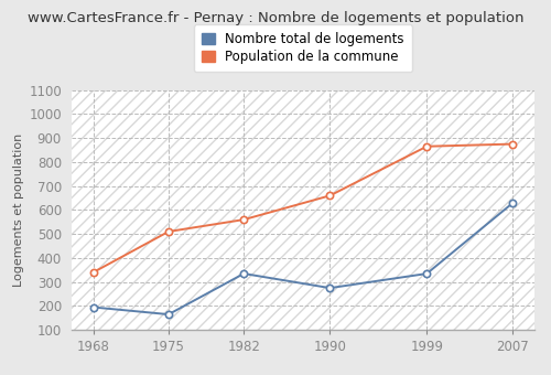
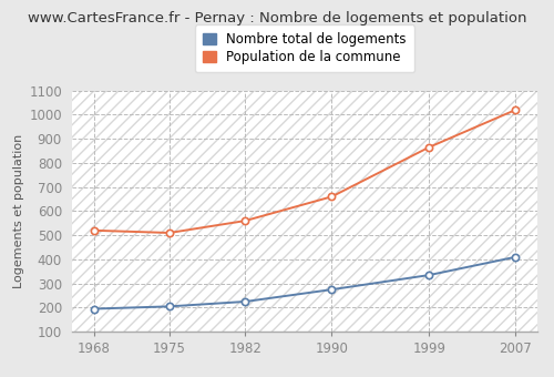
Population de la commune/1968: 340 -> 520
Nombre total de logements/1975: 165 -> 205
Nombre total de logements/1982: 335 -> 225
Nombre total de logements/2007: 630 -> 410
Population de la commune/2007: 875 -> 1020
